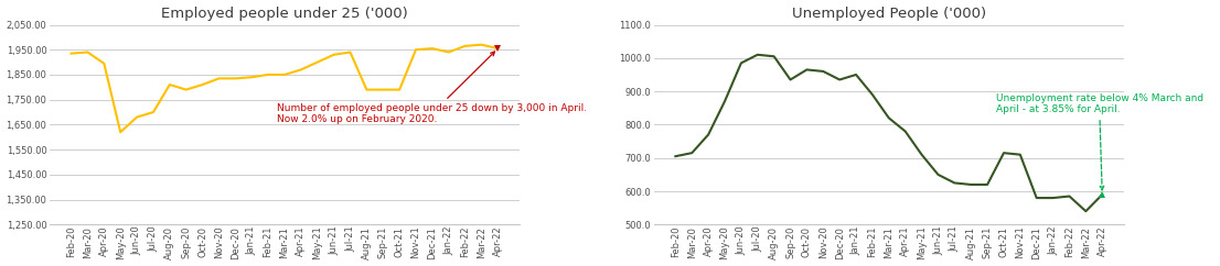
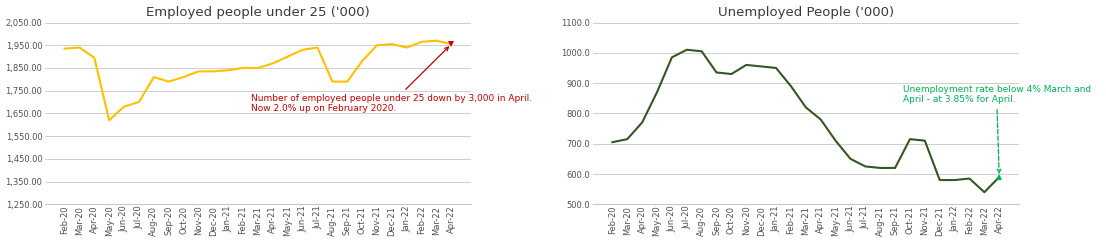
Employed people under 25 ('000)/Oct-21: 1,790 -> 1,880
Unemployed People ('000)/Oct-20: 965 -> 930
Unemployed People ('000)/Dec-20: 935 -> 955
